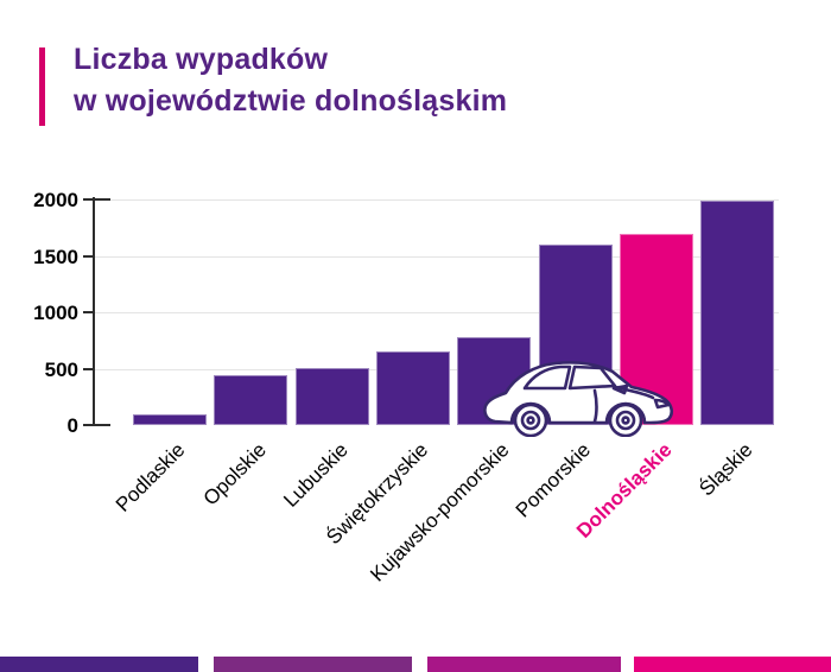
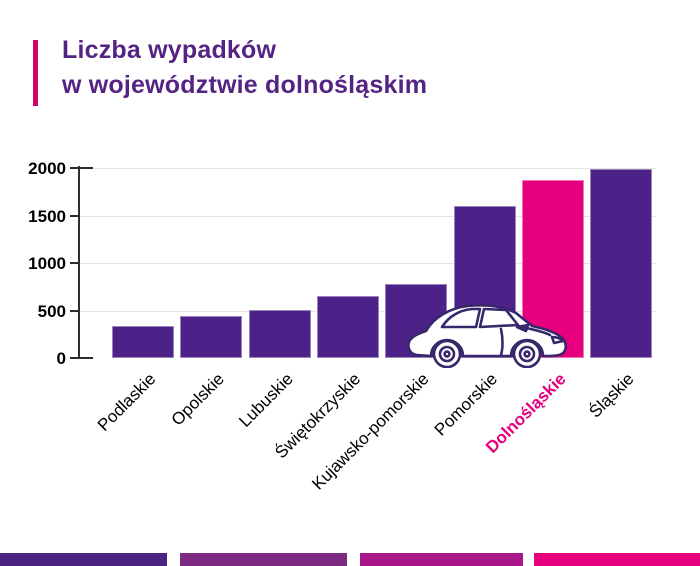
Podlaskie: 100 -> 300
Dolnośląskie: 1700 -> 1900
